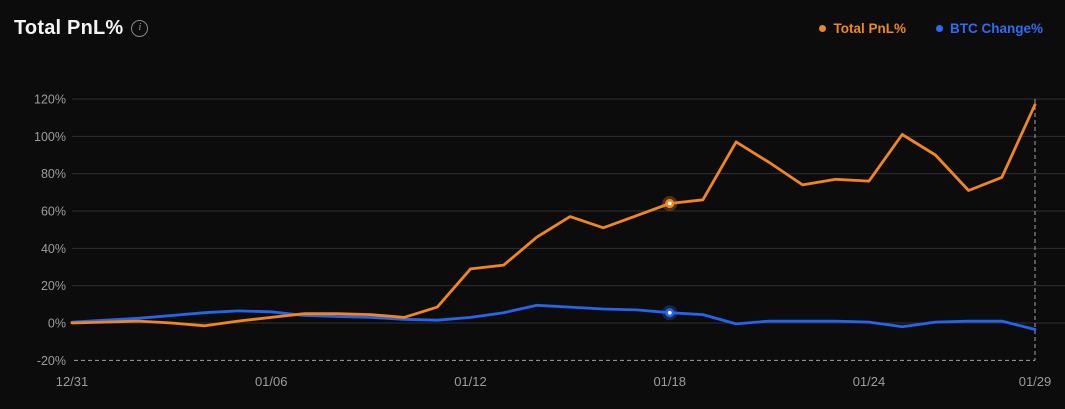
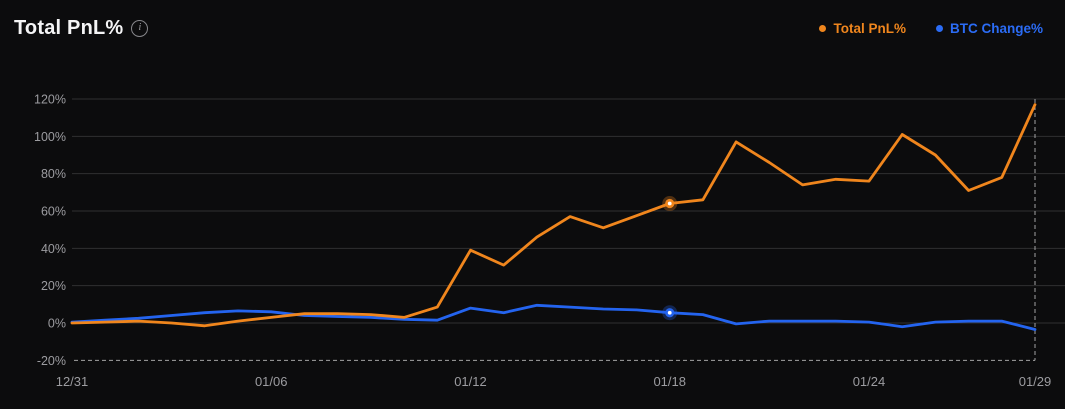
Total PnL%/01/12: 29% -> 39%
BTC Change%/01/12: 3% -> 8%
